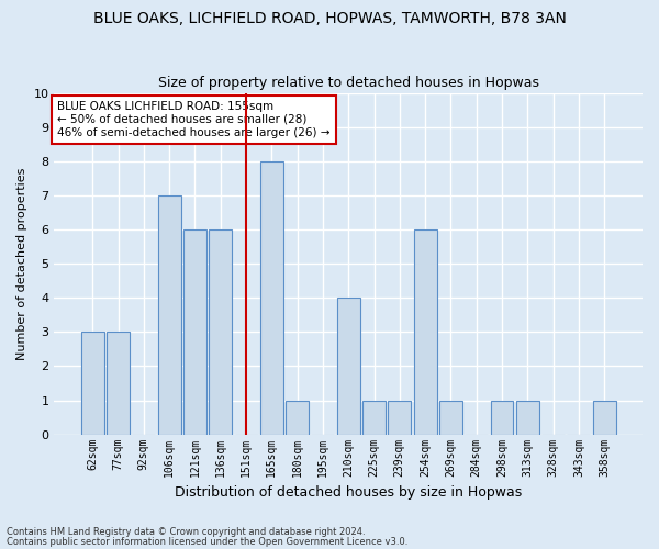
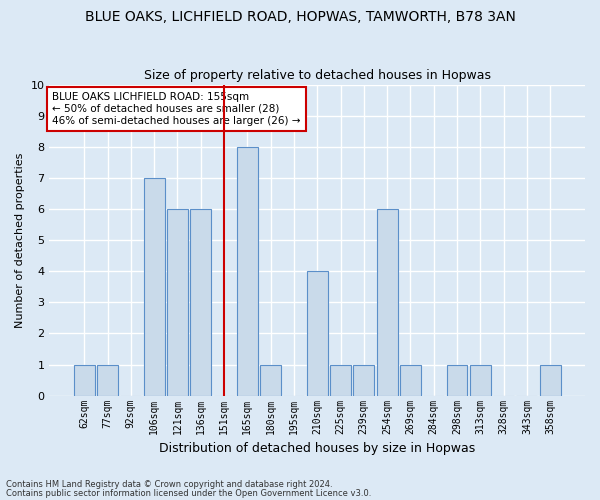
62sqm: 3 -> 1
77sqm: 3 -> 1
